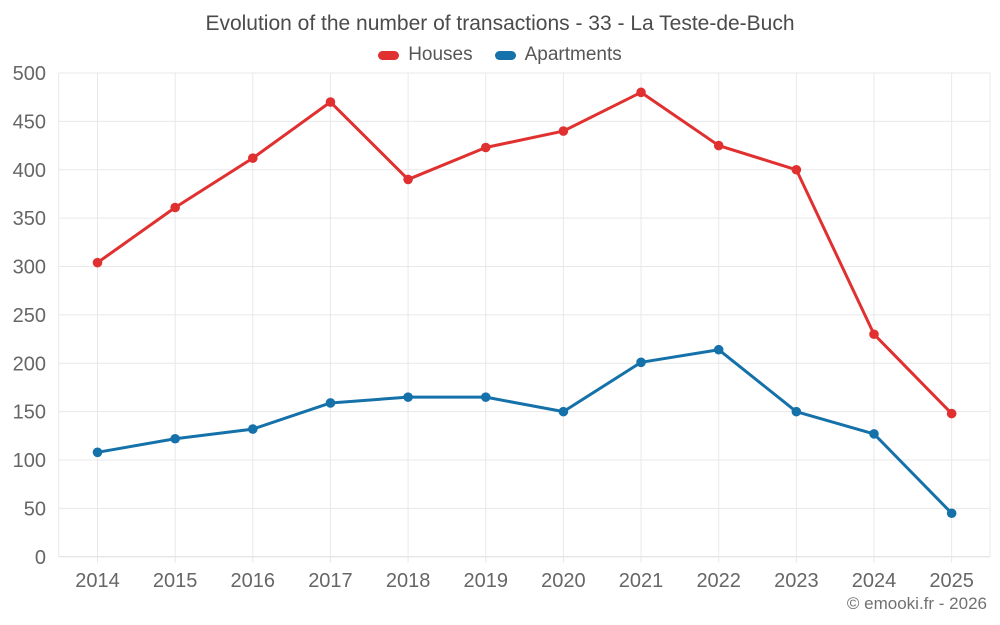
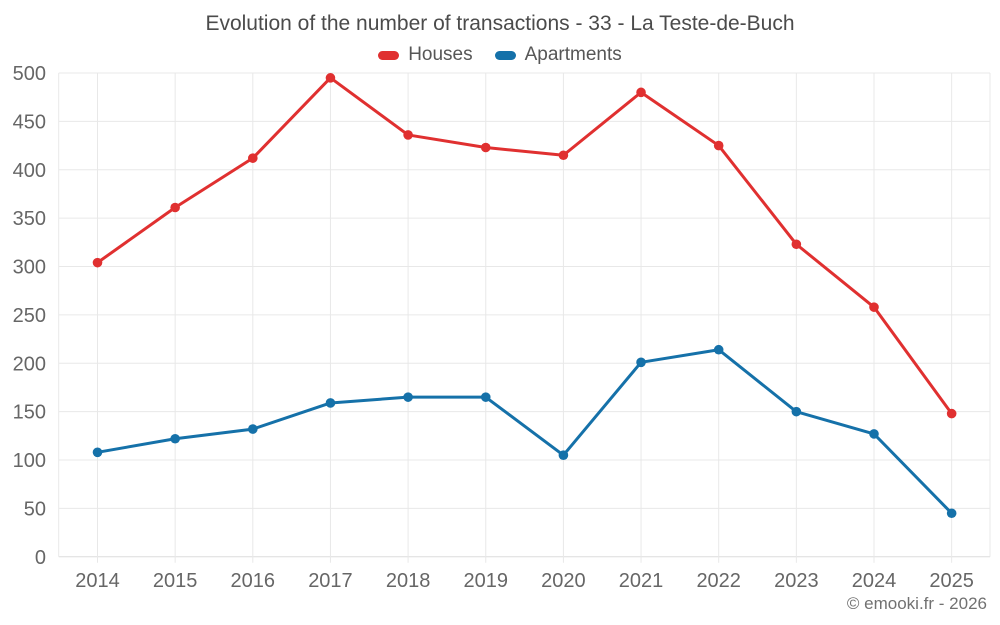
Houses/2017: 470 -> 500
Houses/2018: 390 -> 440
Houses/2020: 440 -> 420
Apartments/2020: 150 -> 100
Houses/2023: 400 -> 320
Houses/2024: 230 -> 260
